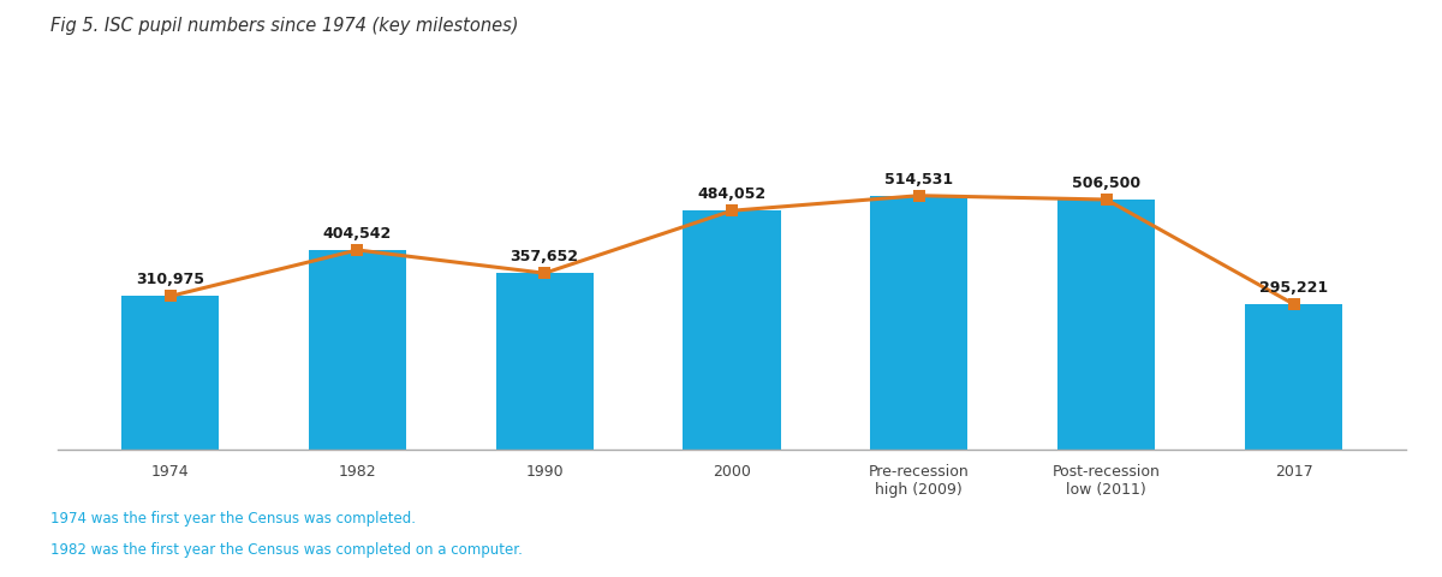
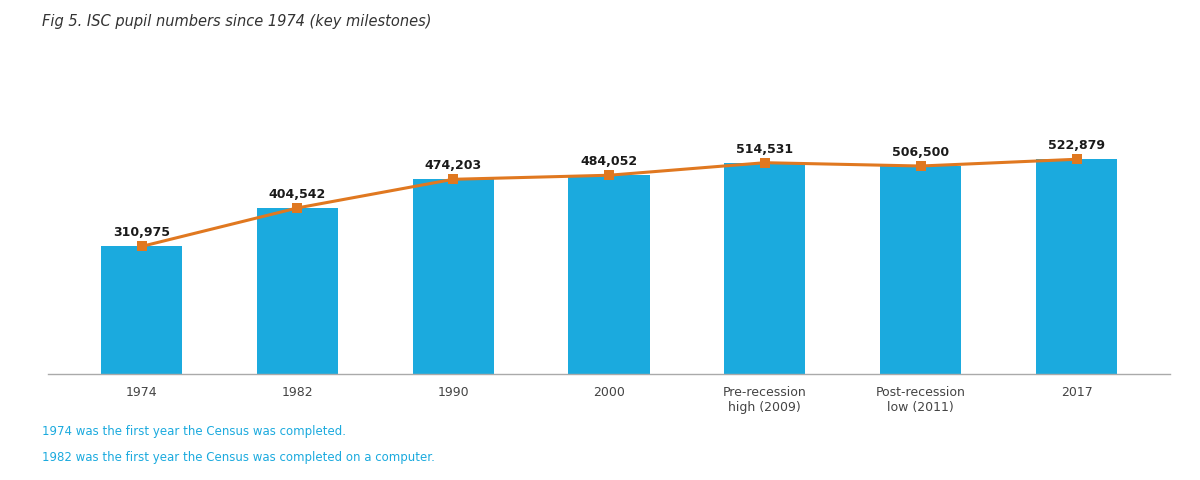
1990: 357,652 -> 474,203
2017: 295,221 -> 522,879
